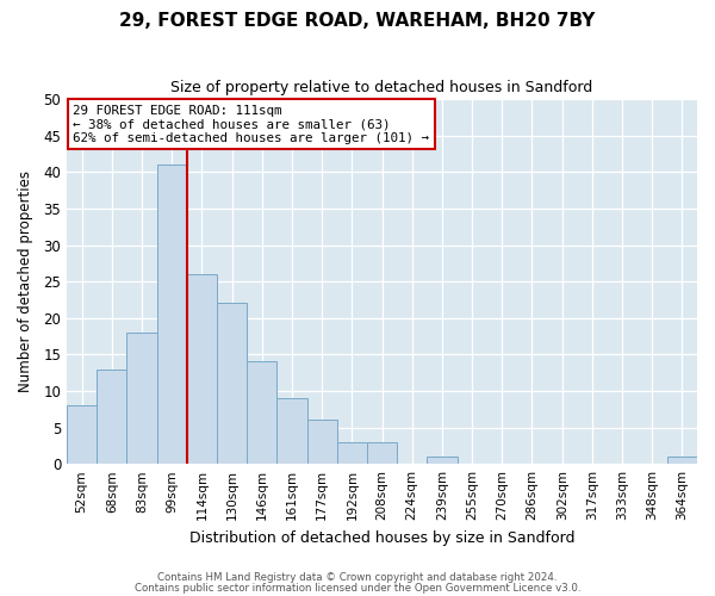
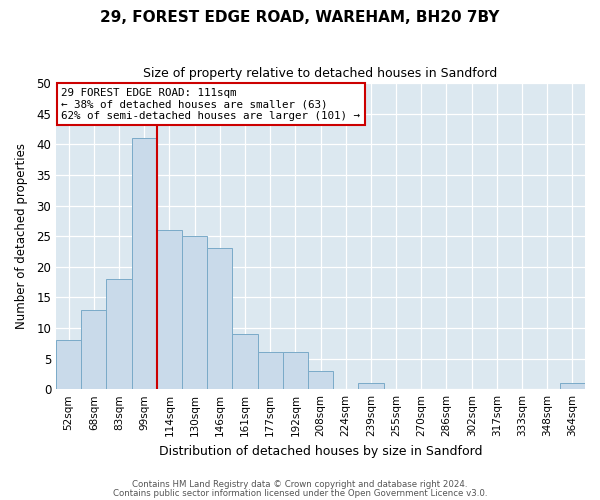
130sqm: 22 -> 25
146sqm: 14 -> 23
192sqm: 3 -> 6
